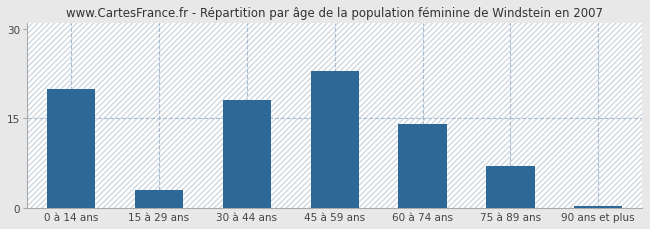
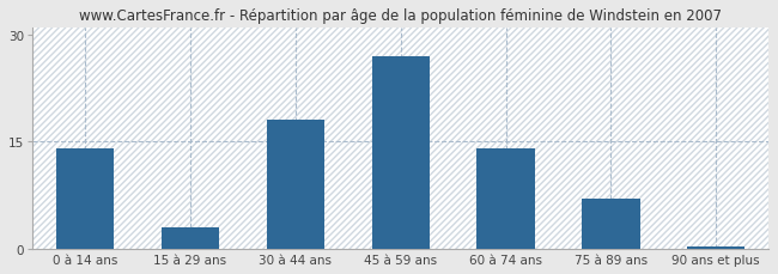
0 à 14 ans: 20.0 -> 14.0
45 à 59 ans: 23.0 -> 27.0
